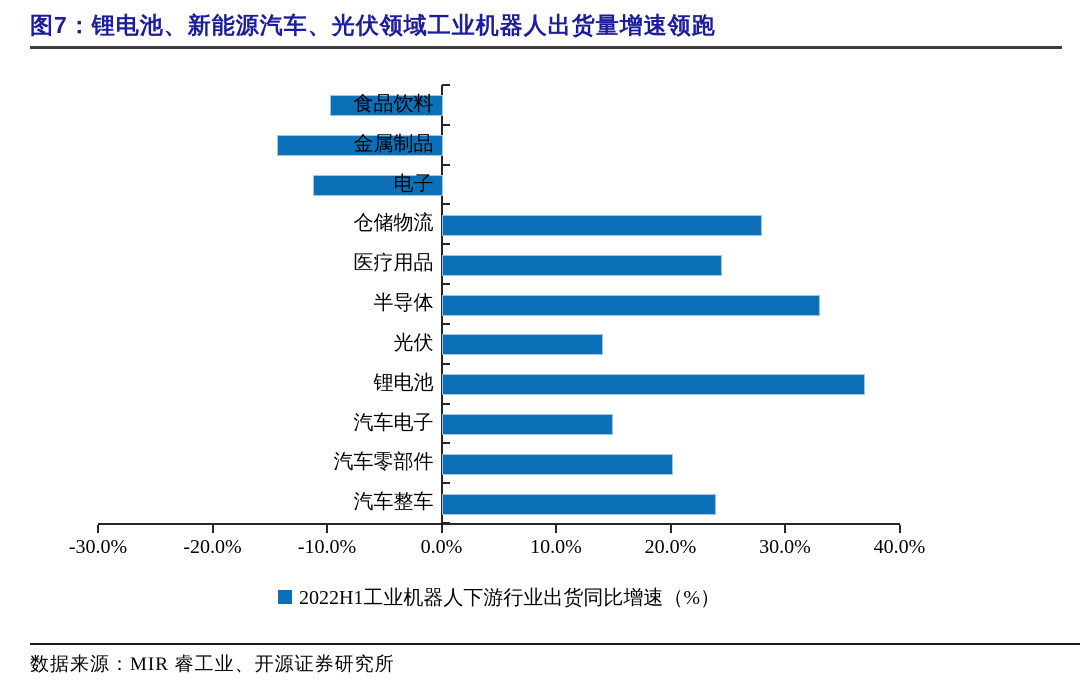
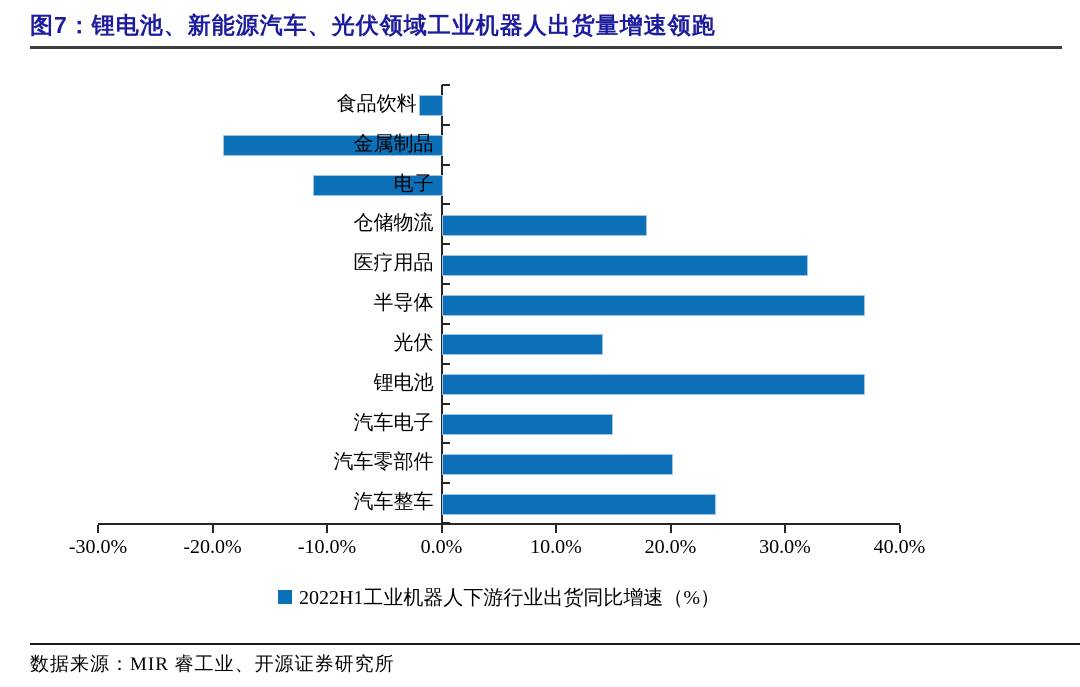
食品饮料: -9.7% -> -2.0%
金属制品: -14.4% -> -19.1%
仓储物流: 27.8% -> 17.8%
医疗用品: 24.3% -> 31.8%
半导体: 32.9% -> 36.8%
